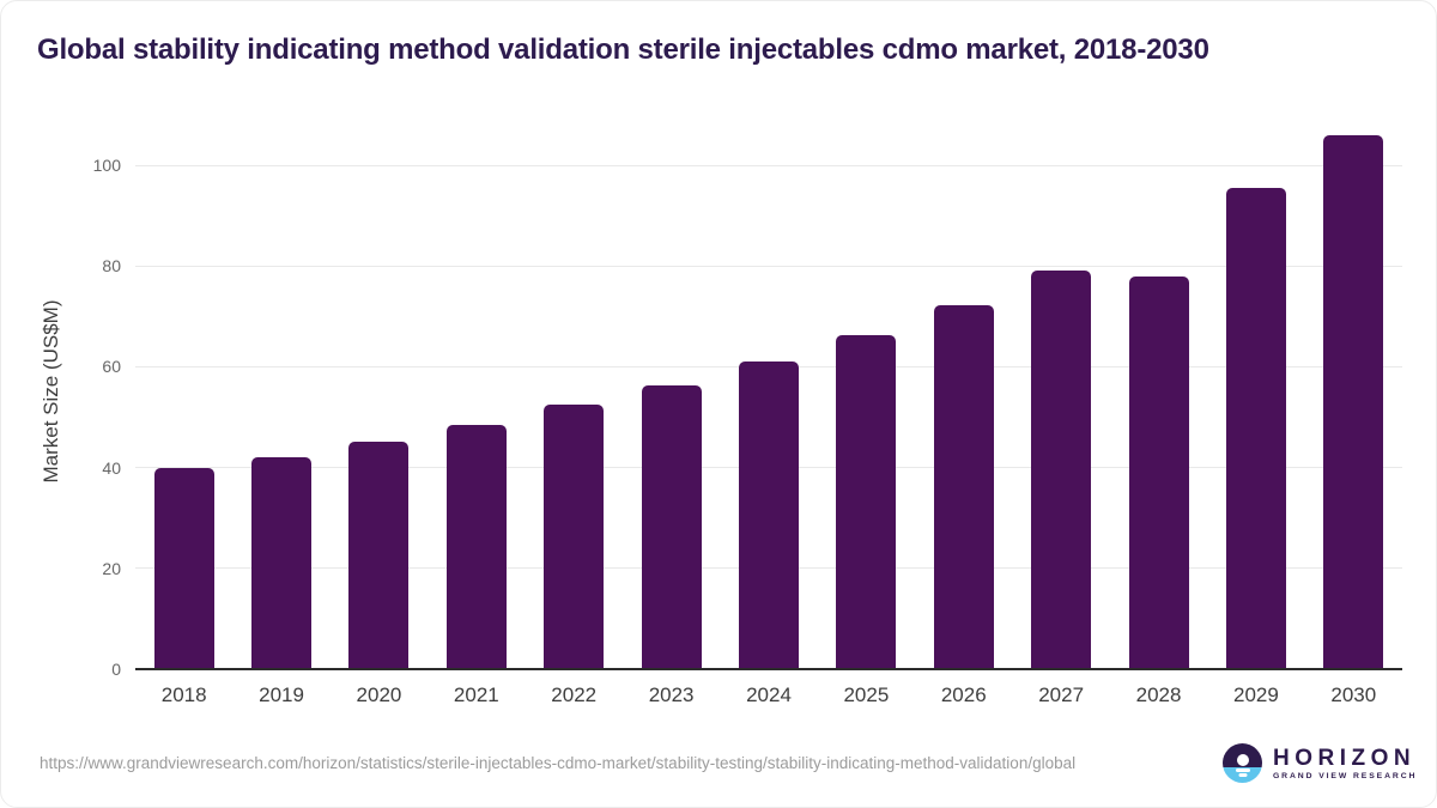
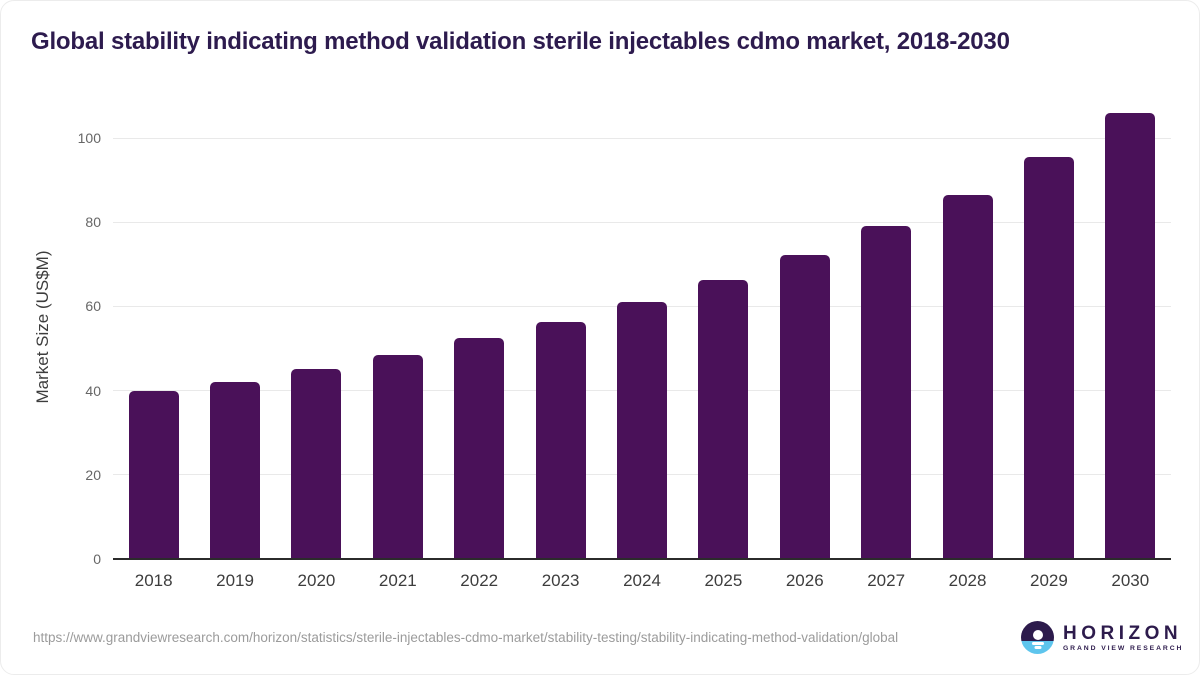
2028: 78 -> 86
